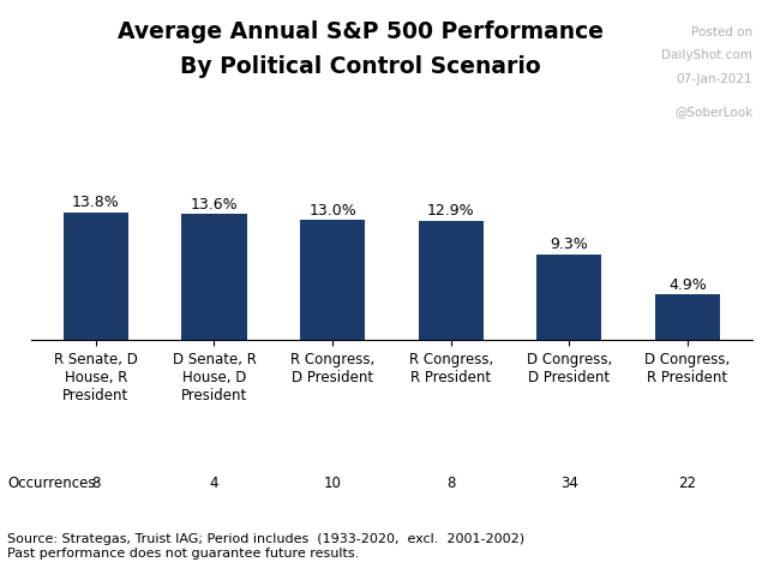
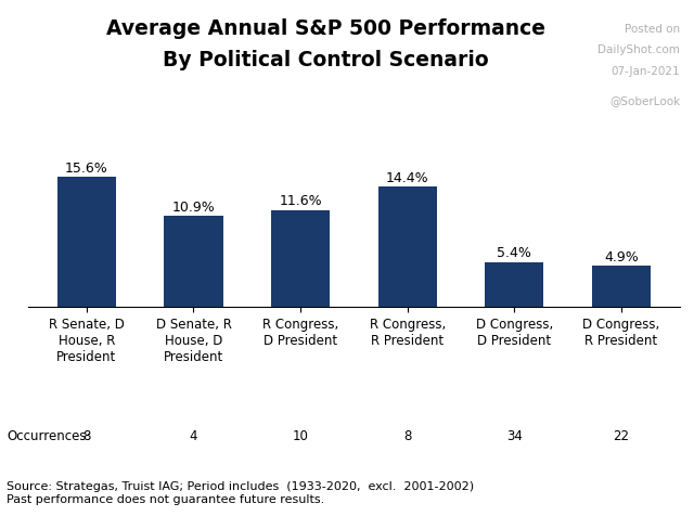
R Senate, D House, R President: 13.8% -> 15.6%
D Senate, R House, D President: 13.6% -> 10.9%
R Congress, D President: 13.0% -> 11.6%
R Congress, R President: 12.9% -> 14.4%
D Congress, D President: 9.3% -> 5.4%
